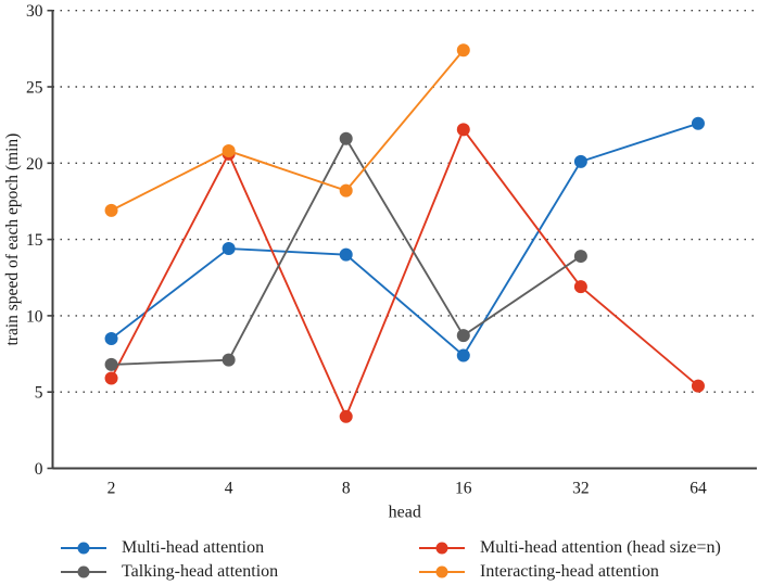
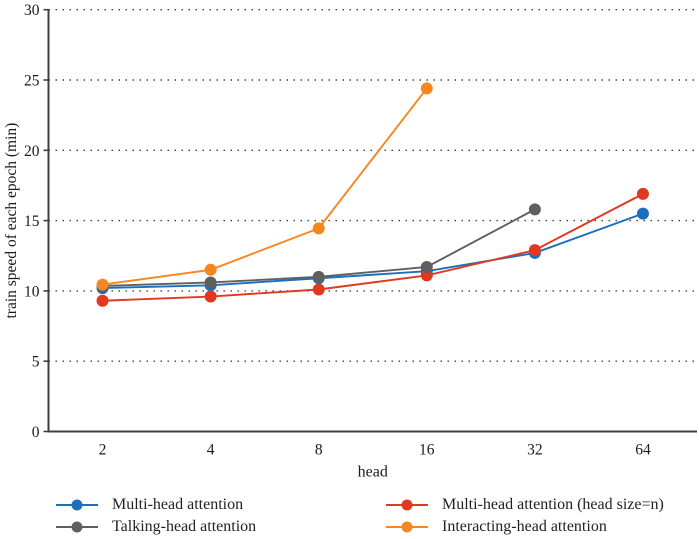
Multi-head attention/2: 8.5 -> 10.2
Talking-head attention/2: 6.8 -> 10.3
Multi-head attention (head size=n)/2: 5.9 -> 9.3
Interacting-head attention/2: 16.9 -> 10.4
Multi-head attention/4: 14.4 -> 10.4
Talking-head attention/4: 7.1 -> 10.6
Multi-head attention (head size=n)/4: 20.6 -> 9.6
Interacting-head attention/4: 20.8 -> 11.5
Multi-head attention/8: 14.0 -> 10.9
Talking-head attention/8: 21.6 -> 11.0
Multi-head attention (head size=n)/8: 3.4 -> 10.1
Interacting-head attention/8: 18.2 -> 14.4
Multi-head attention/16: 7.4 -> 11.4
Talking-head attention/16: 8.7 -> 11.7
Multi-head attention (head size=n)/16: 22.2 -> 11.1
Interacting-head attention/16: 27.4 -> 24.4
Multi-head attention/32: 20.1 -> 12.7
Talking-head attention/32: 13.9 -> 15.8
Multi-head attention (head size=n)/32: 11.9 -> 12.9
Multi-head attention/64: 22.6 -> 15.5
Multi-head attention (head size=n)/64: 5.4 -> 16.9
